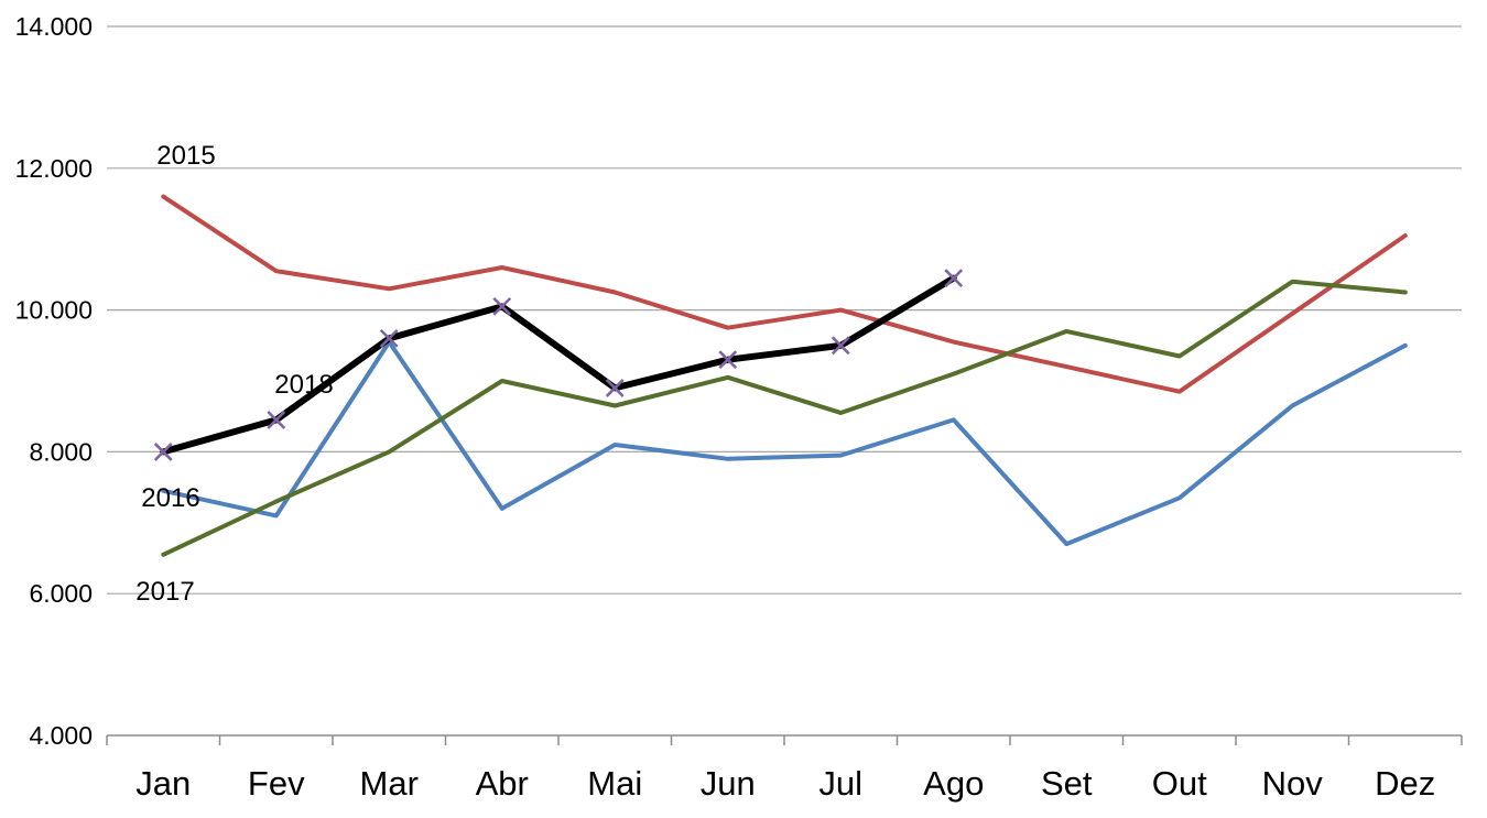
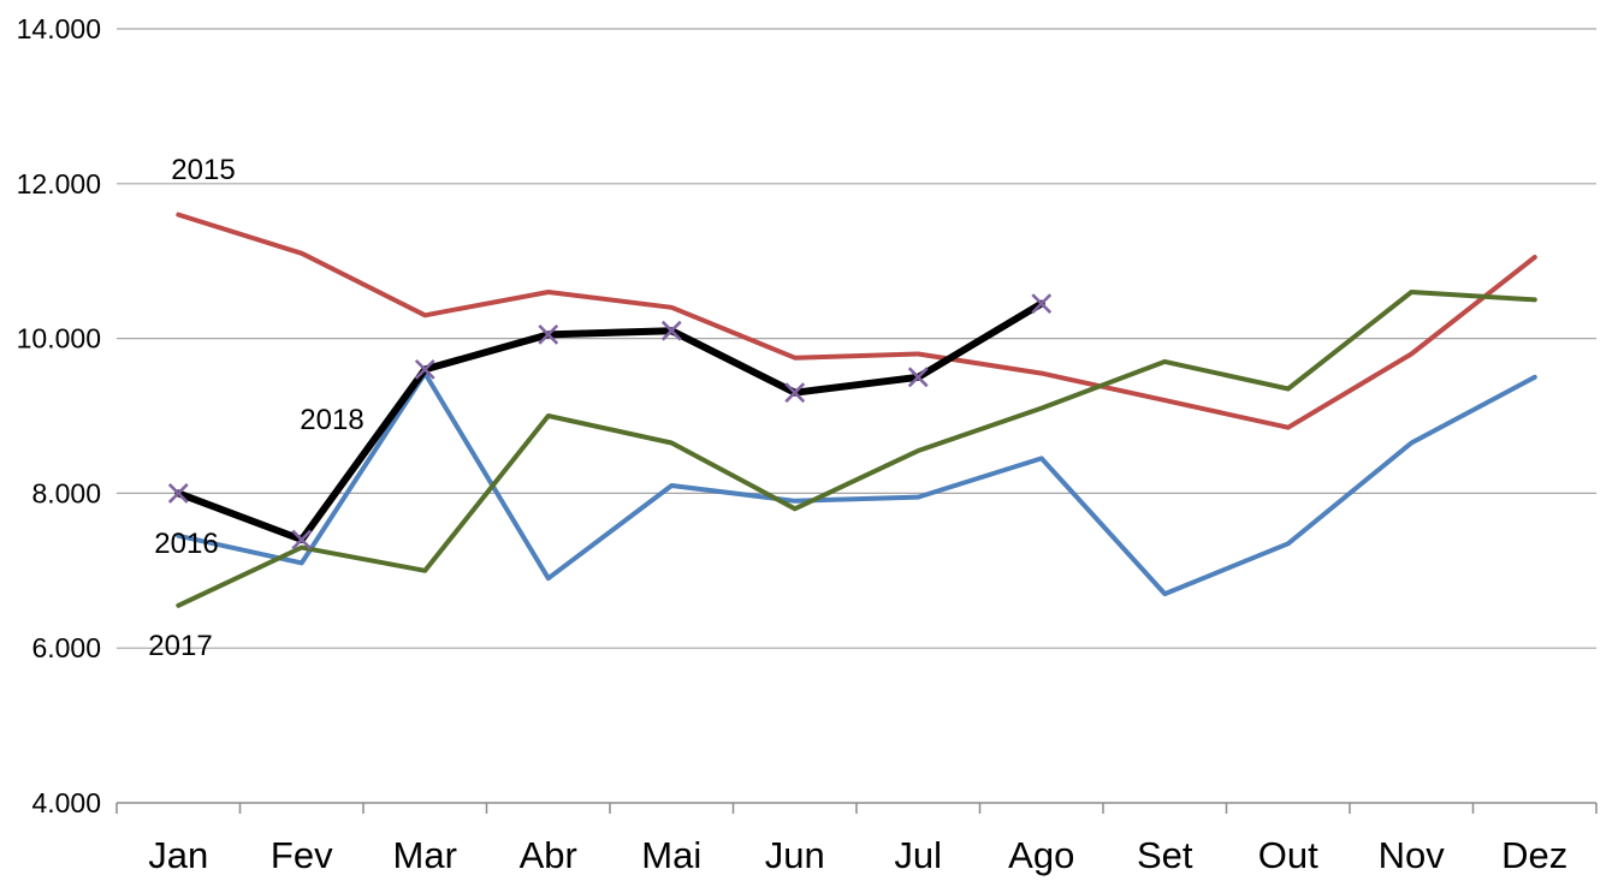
2015/Fev: 10600 -> 11100
2018/Fev: 8400 -> 7400
2017/Mar: 8000 -> 7000
2016/Abr: 7200 -> 6900
2015/Mai: 10200 -> 10400
2018/Mai: 8900 -> 10100
2017/Jun: 9000 -> 7800
2015/Jul: 10000 -> 9800
2015/Nov: 10000 -> 9800
2017/Nov: 10400 -> 10600
2017/Dez: 10200 -> 10500
